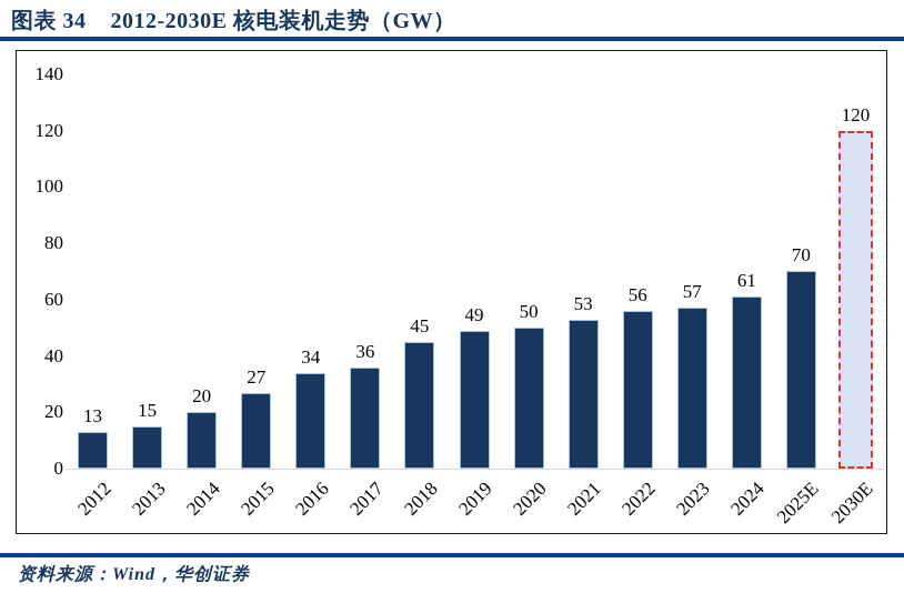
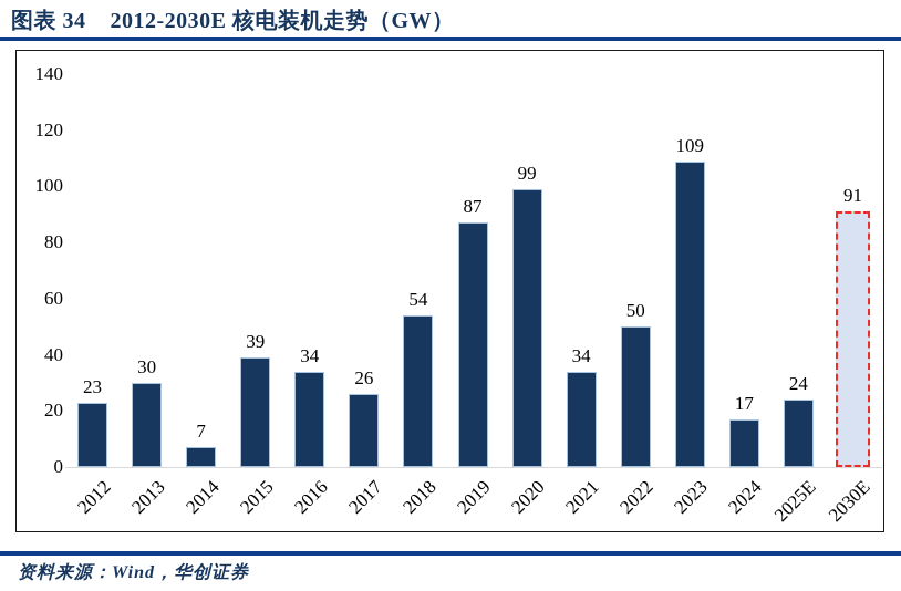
2012: 13 -> 23
2013: 15 -> 30
2014: 20 -> 7
2015: 27 -> 39
2017: 36 -> 26
2018: 45 -> 54
2019: 49 -> 87
2020: 50 -> 99
2021: 53 -> 34
2022: 56 -> 50
2023: 57 -> 109
2024: 61 -> 17
2025E: 70 -> 24
2030E: 120 -> 91
